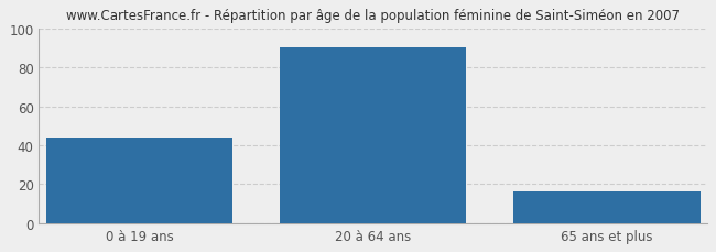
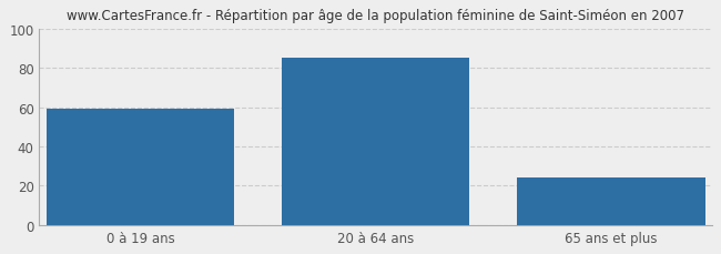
0 à 19 ans: 44 -> 59
20 à 64 ans: 90 -> 85
65 ans et plus: 16 -> 24
